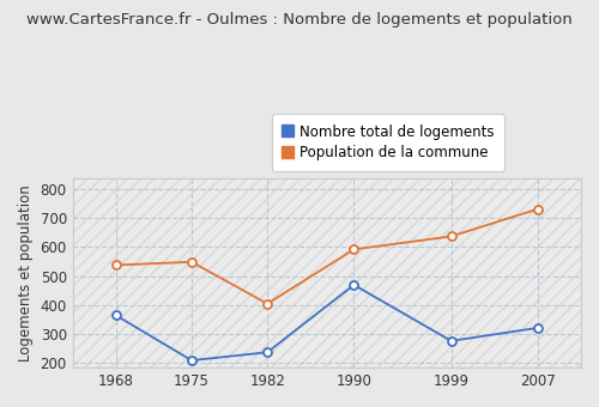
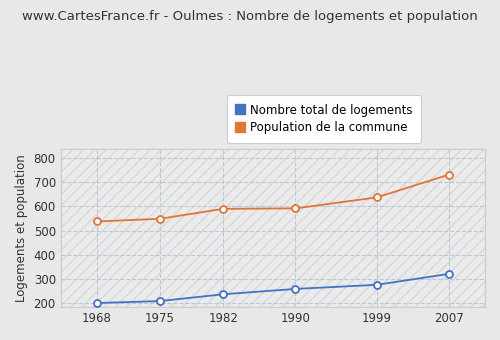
Nombre total de logements/1968: 365 -> 202
Population de la commune/1982: 405 -> 590
Nombre total de logements/1990: 470 -> 260
